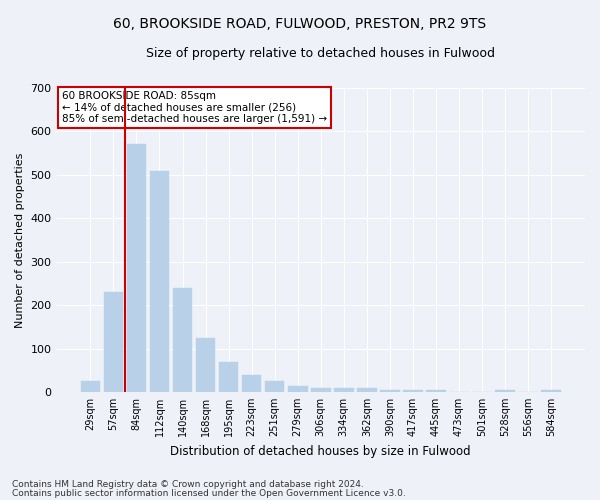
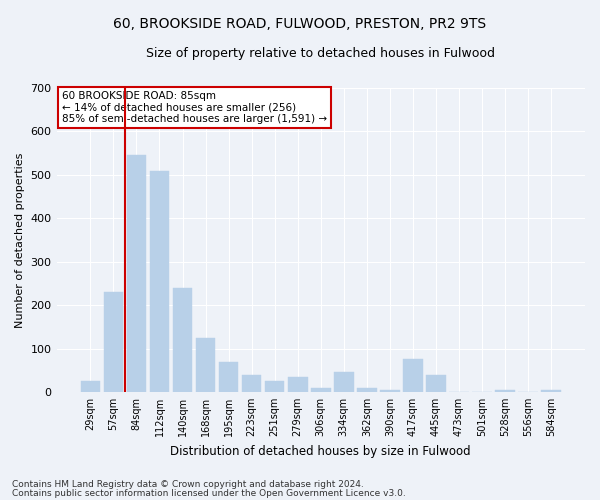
84sqm: 570 -> 545
279sqm: 13 -> 35
334sqm: 10 -> 45
417sqm: 5 -> 75
445sqm: 5 -> 40
